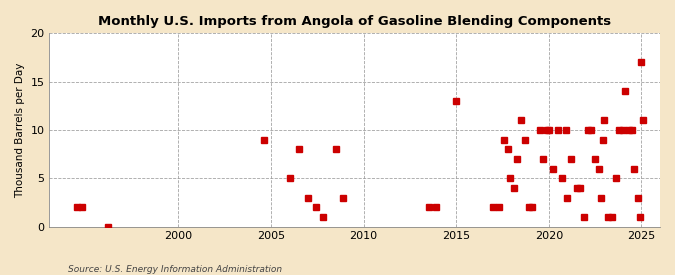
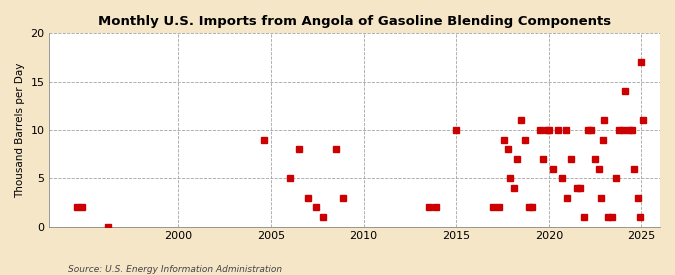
2015: 13 -> 10
